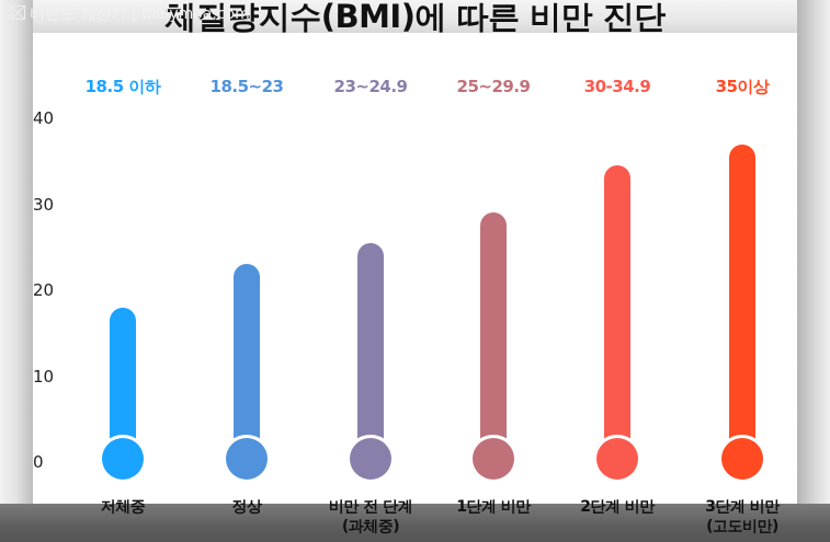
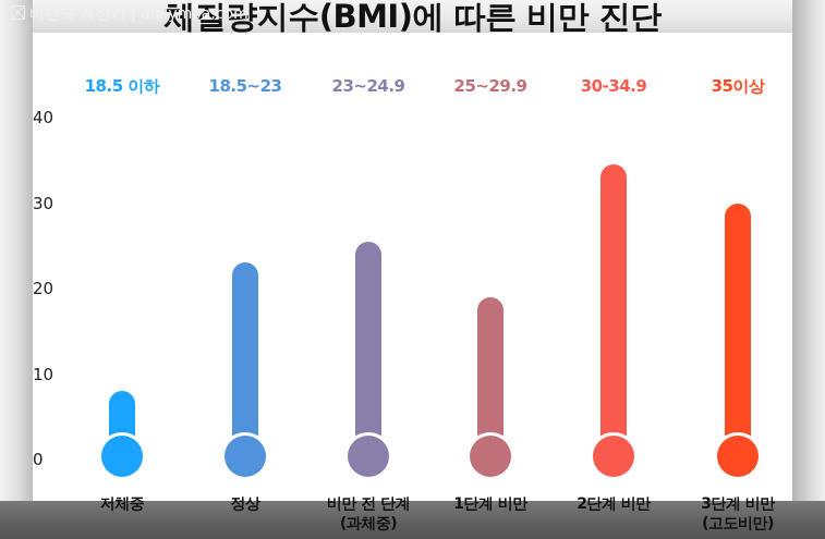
저체중: 18 -> 8
1단계 비만: 29 -> 19
3단계 비만 (고도비만): 37 -> 30
